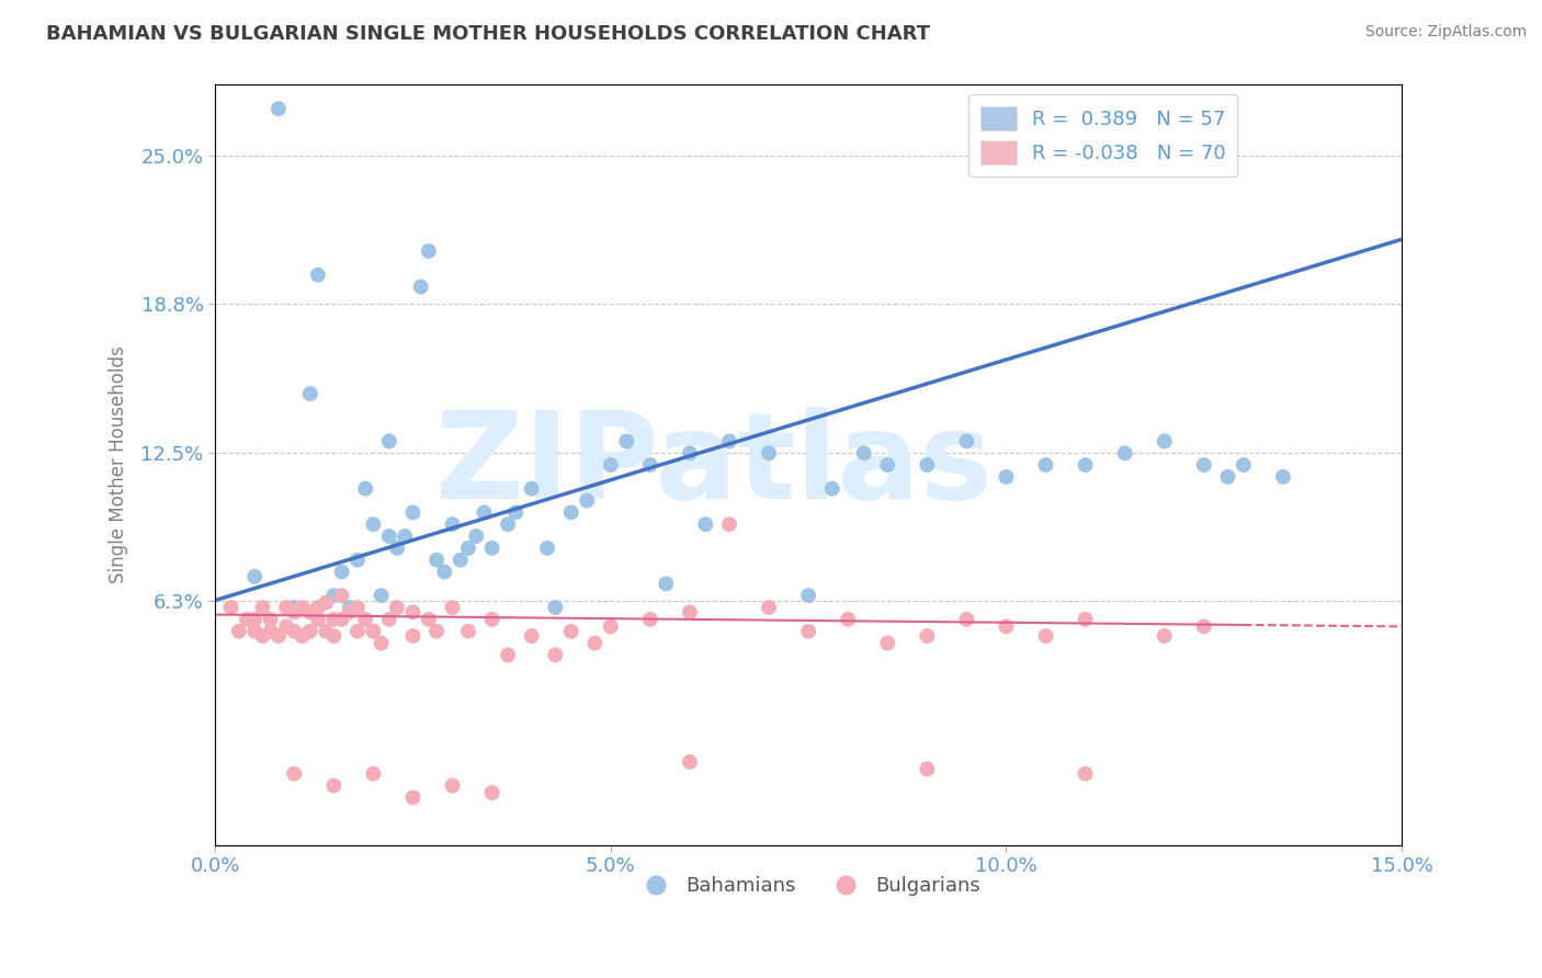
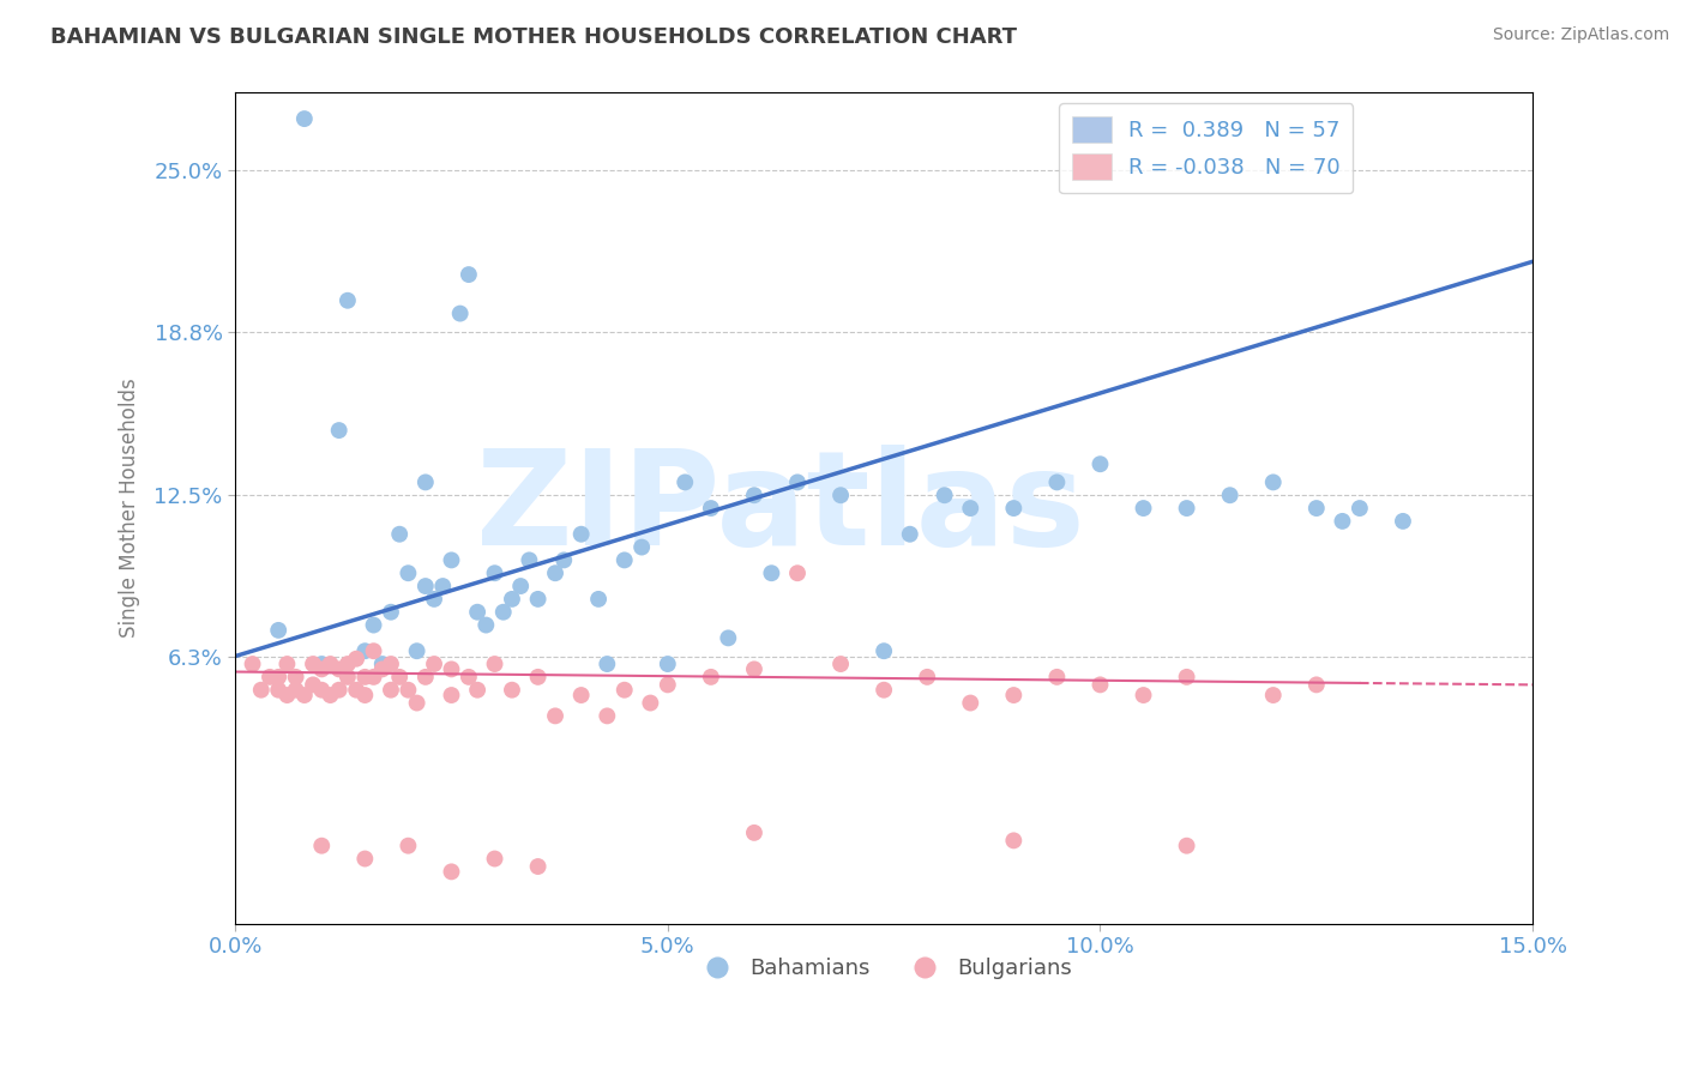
Bahamians/5.0%: 12.0% -> 6.0%
Bahamians/10.0%: 11.5% -> 13.7%
